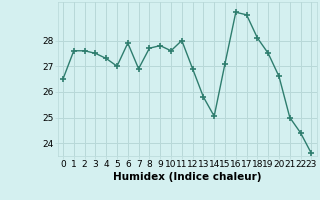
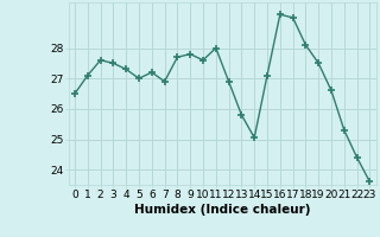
1: 27.60 -> 27.10
6: 27.90 -> 27.20
21: 25.00 -> 25.30
